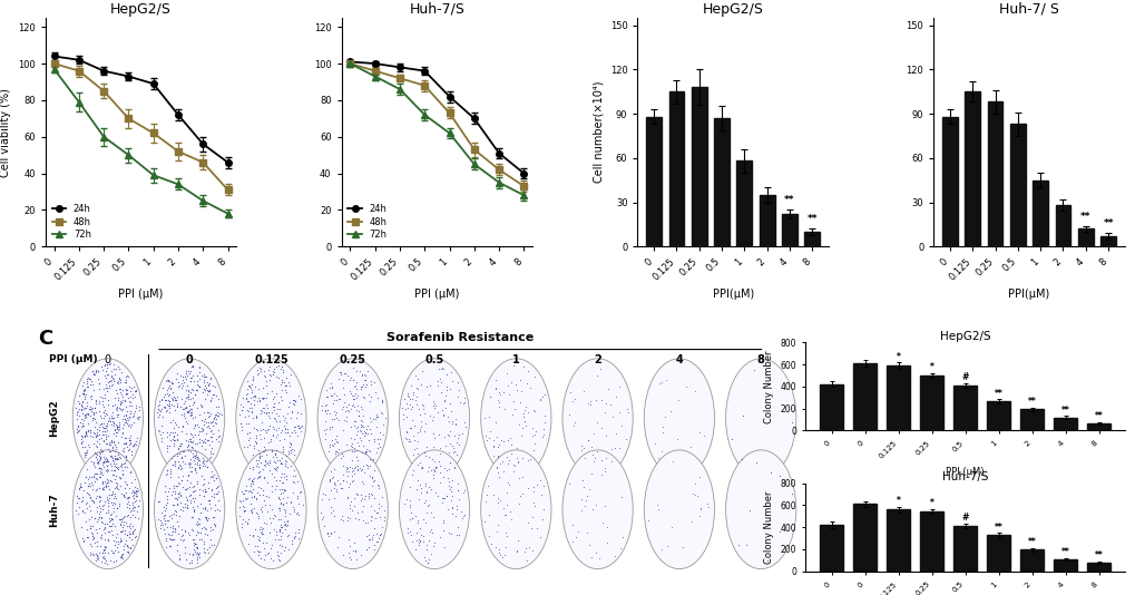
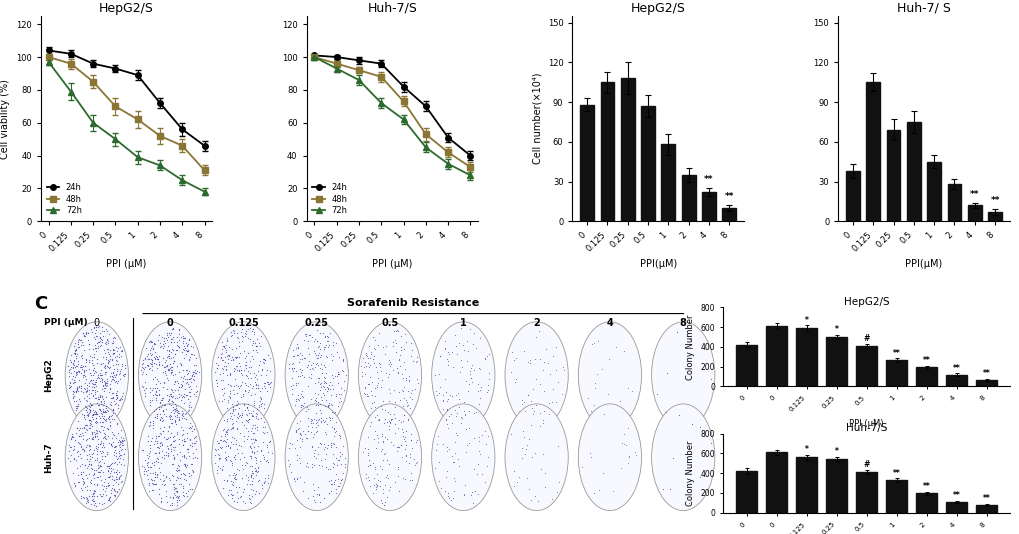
Huh-7/ S/0: 88 -> 38
Huh-7/ S/0.25: 98 -> 69
Huh-7/ S/0.5: 83 -> 75
